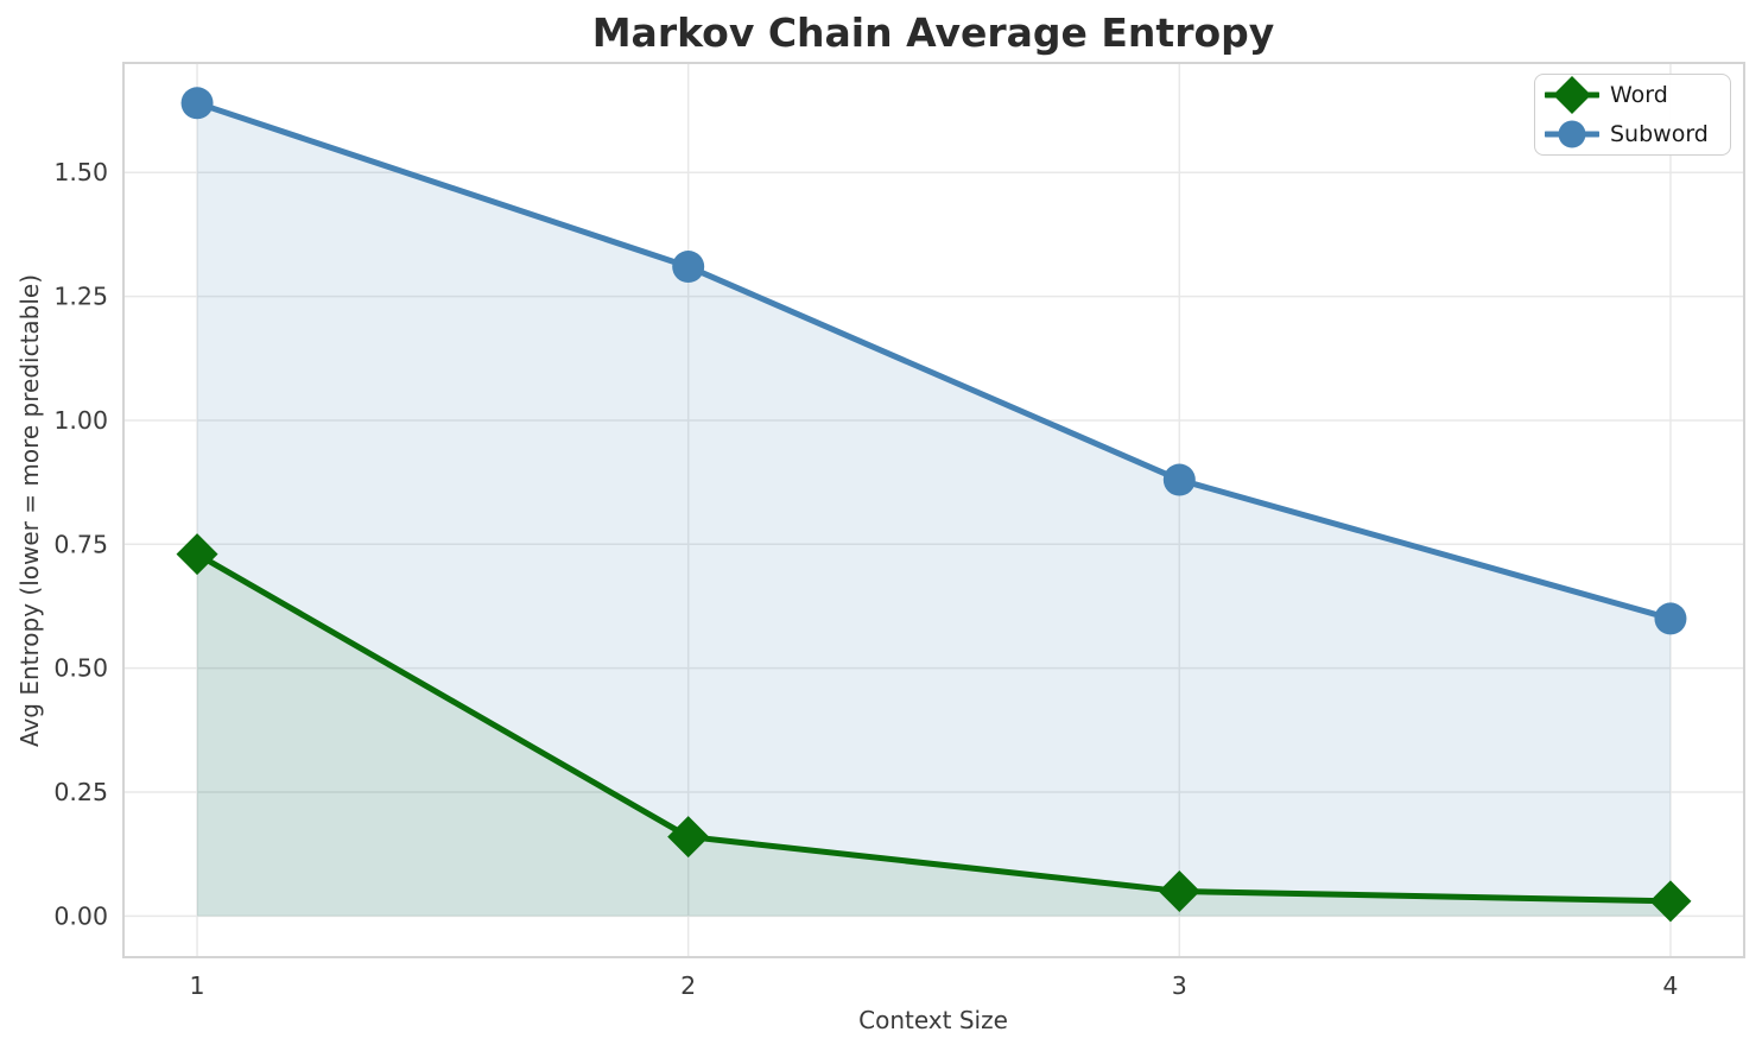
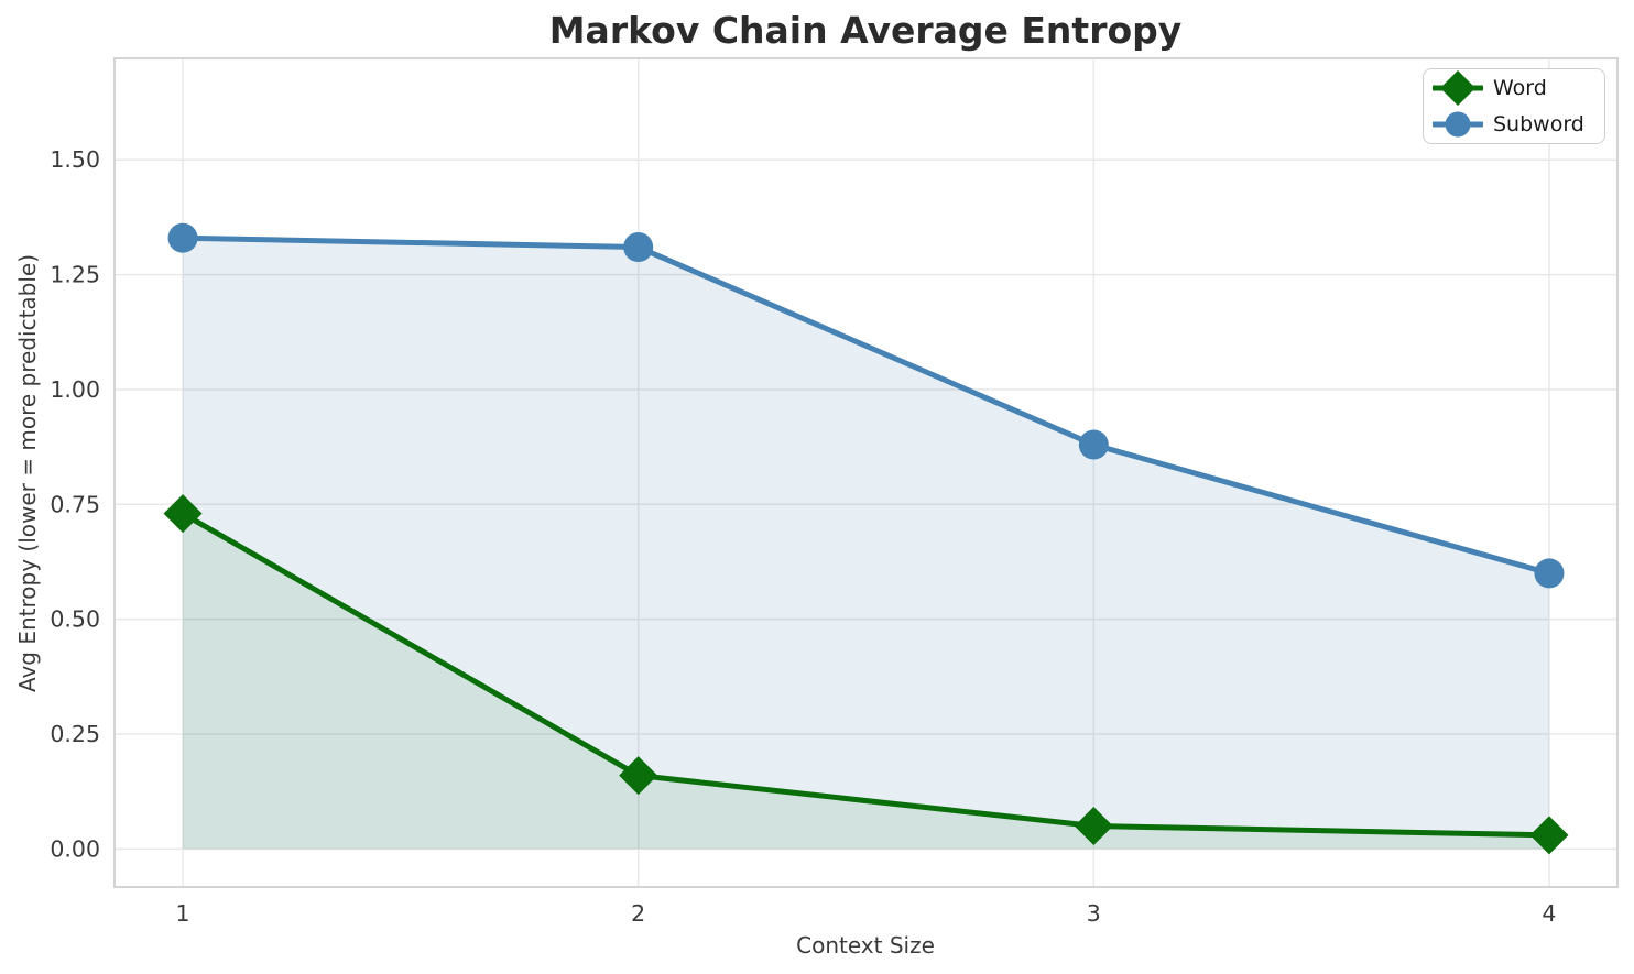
Subword/1: 1.64 -> 1.33
